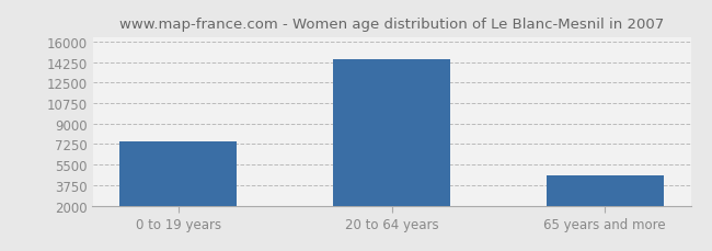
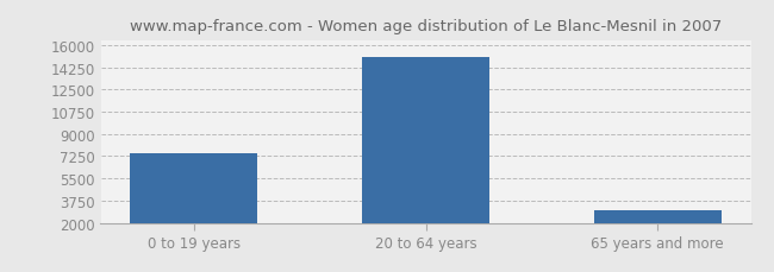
20 to 64 years: 14500 -> 15000
65 years and more: 4600 -> 3000
